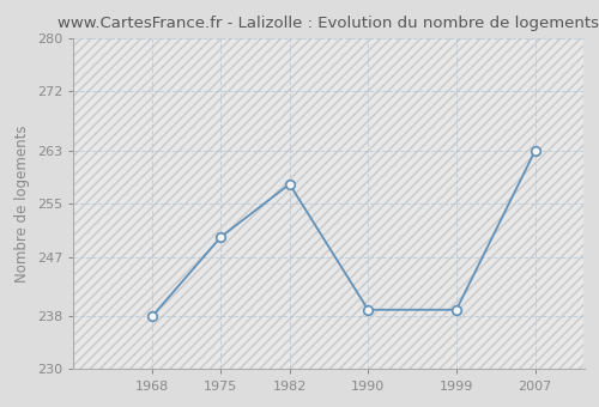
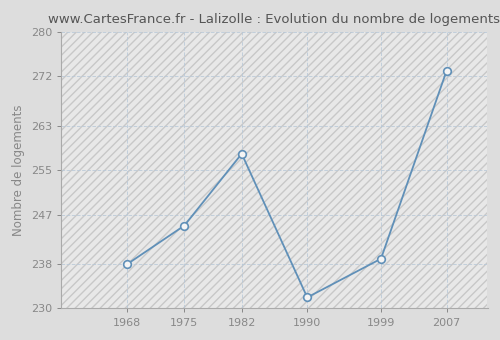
1975: 250 -> 245
1990: 239 -> 232
2007: 263 -> 273
